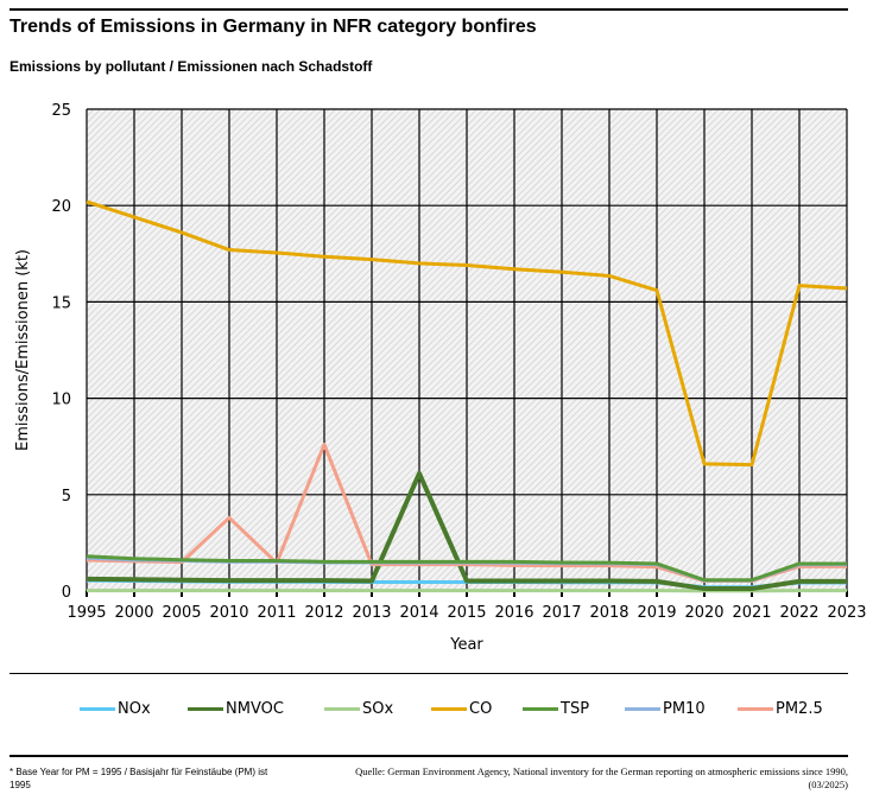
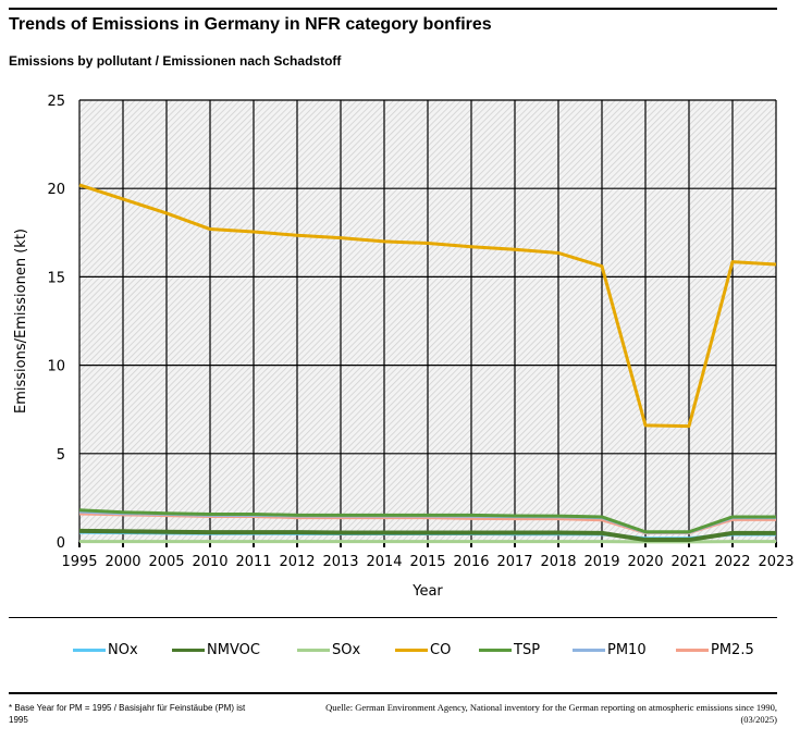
PM2.5/2010: 3.8 -> 1.4
PM2.5/2012: 7.6 -> 1.4
NMVOC/2014: 6.1 -> 0.5
